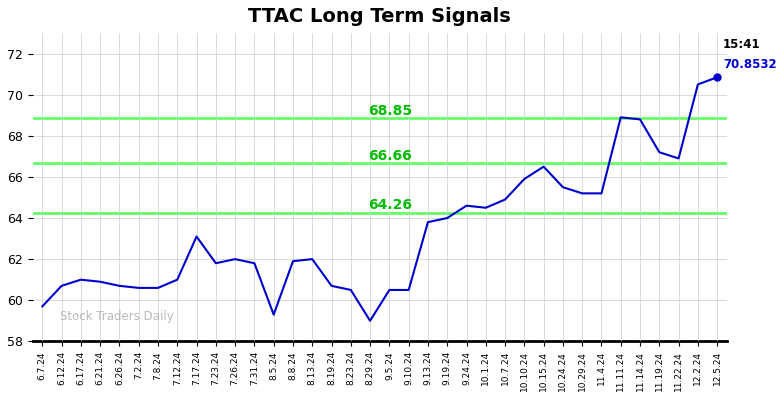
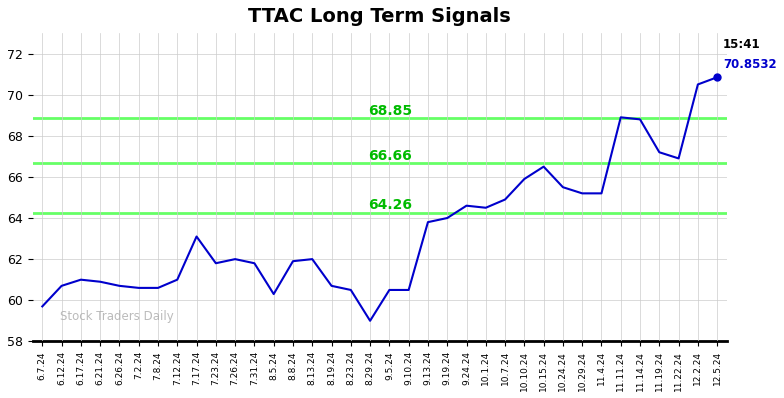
8.5.24: 59.30 -> 60.30
